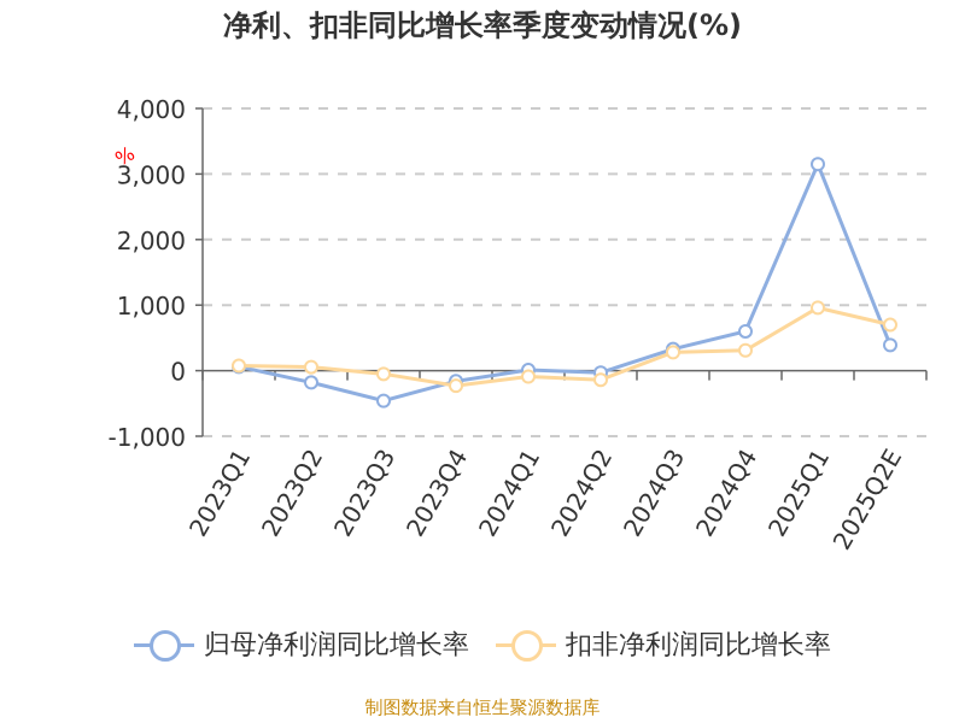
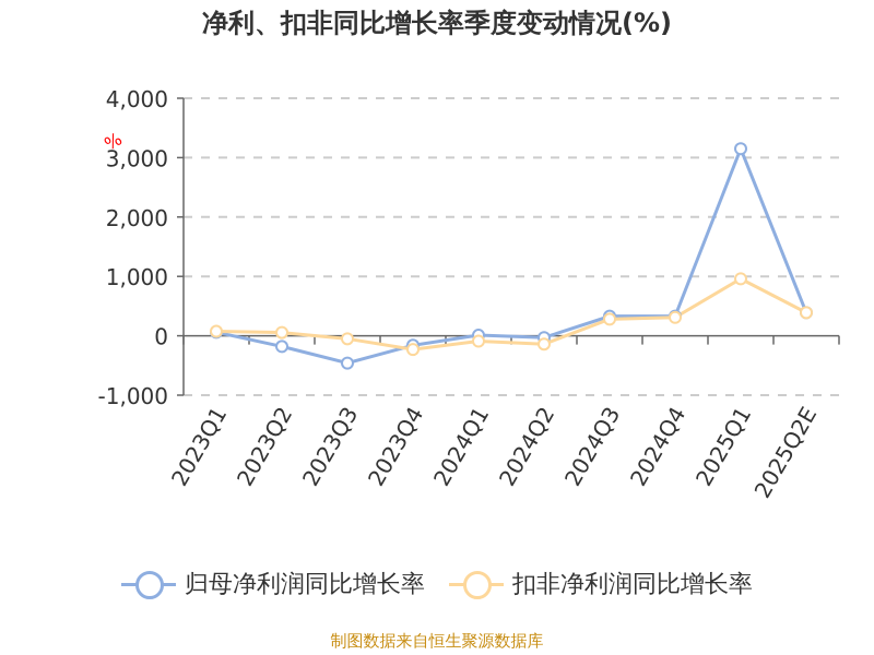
归母净利润同比增长率/2024Q4: 600 -> 300
扣非净利润同比增长率/2025Q2E: 700 -> 400
